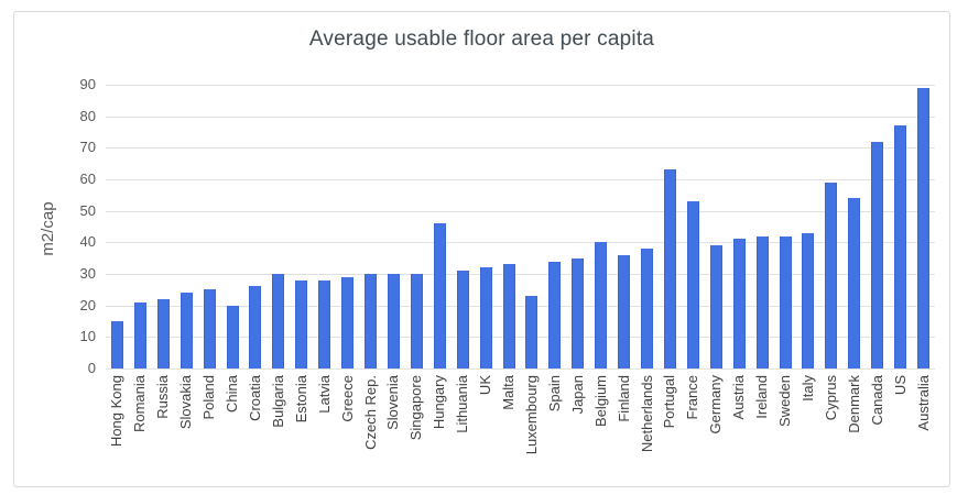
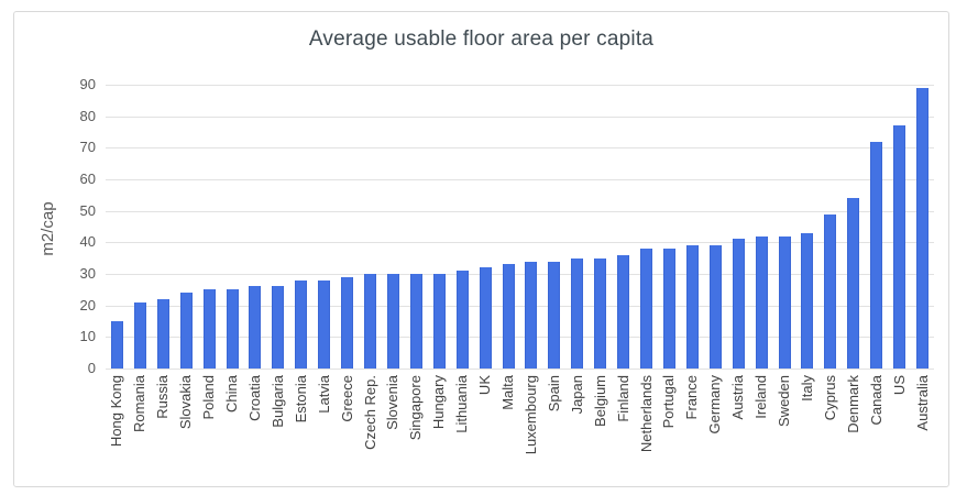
China: 20 -> 25
Bulgaria: 30 -> 26
Hungary: 46 -> 30
Luxembourg: 23 -> 34
Belgium: 40 -> 35
Portugal: 63 -> 38
France: 53 -> 39
Cyprus: 59 -> 49
